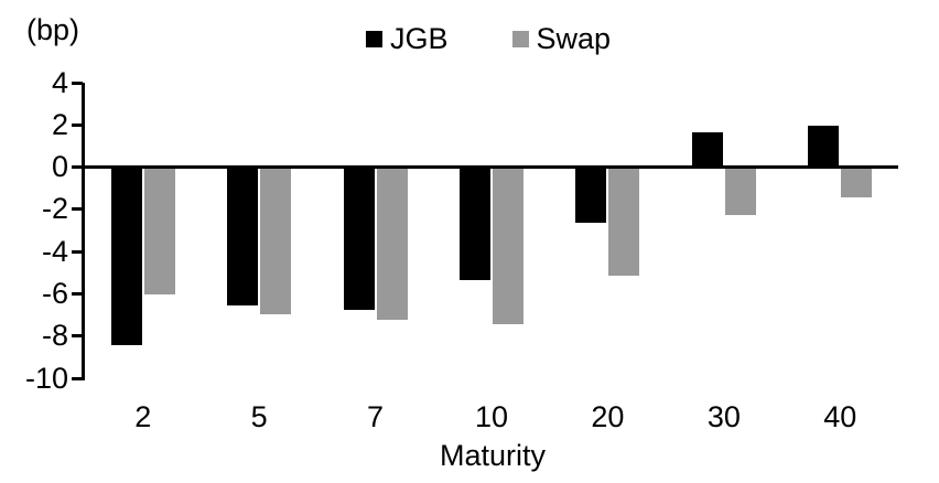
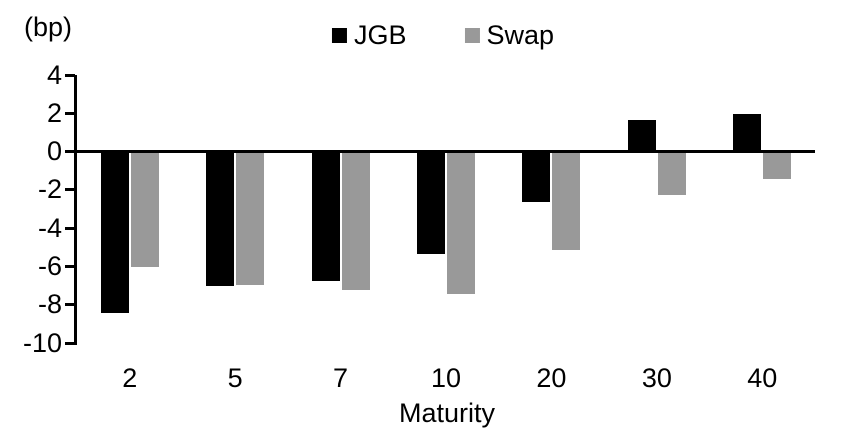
JGB/5: -6.6 -> -7.1
